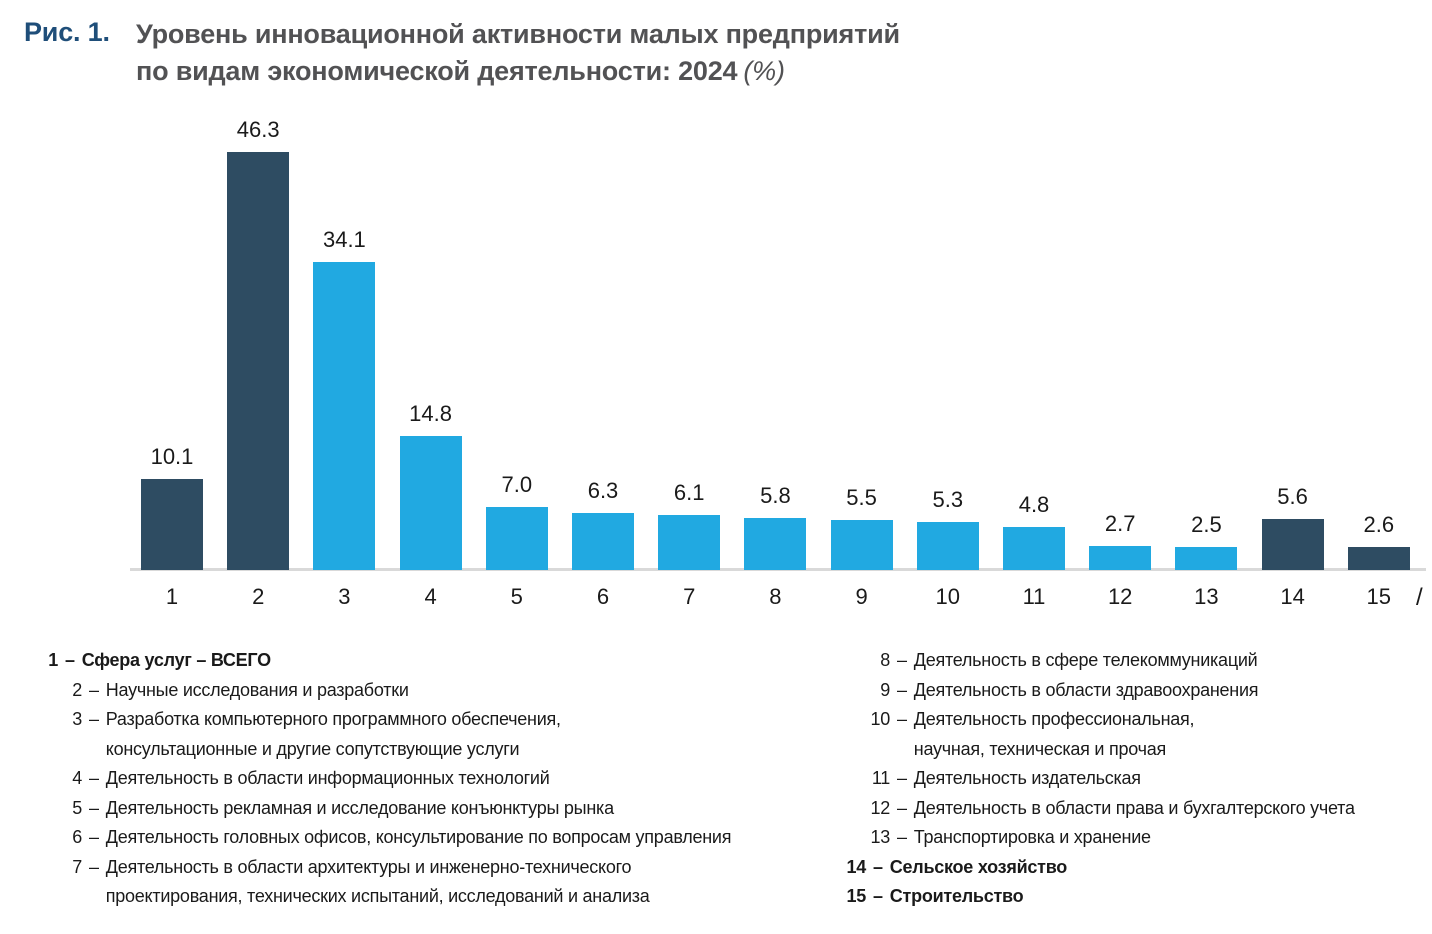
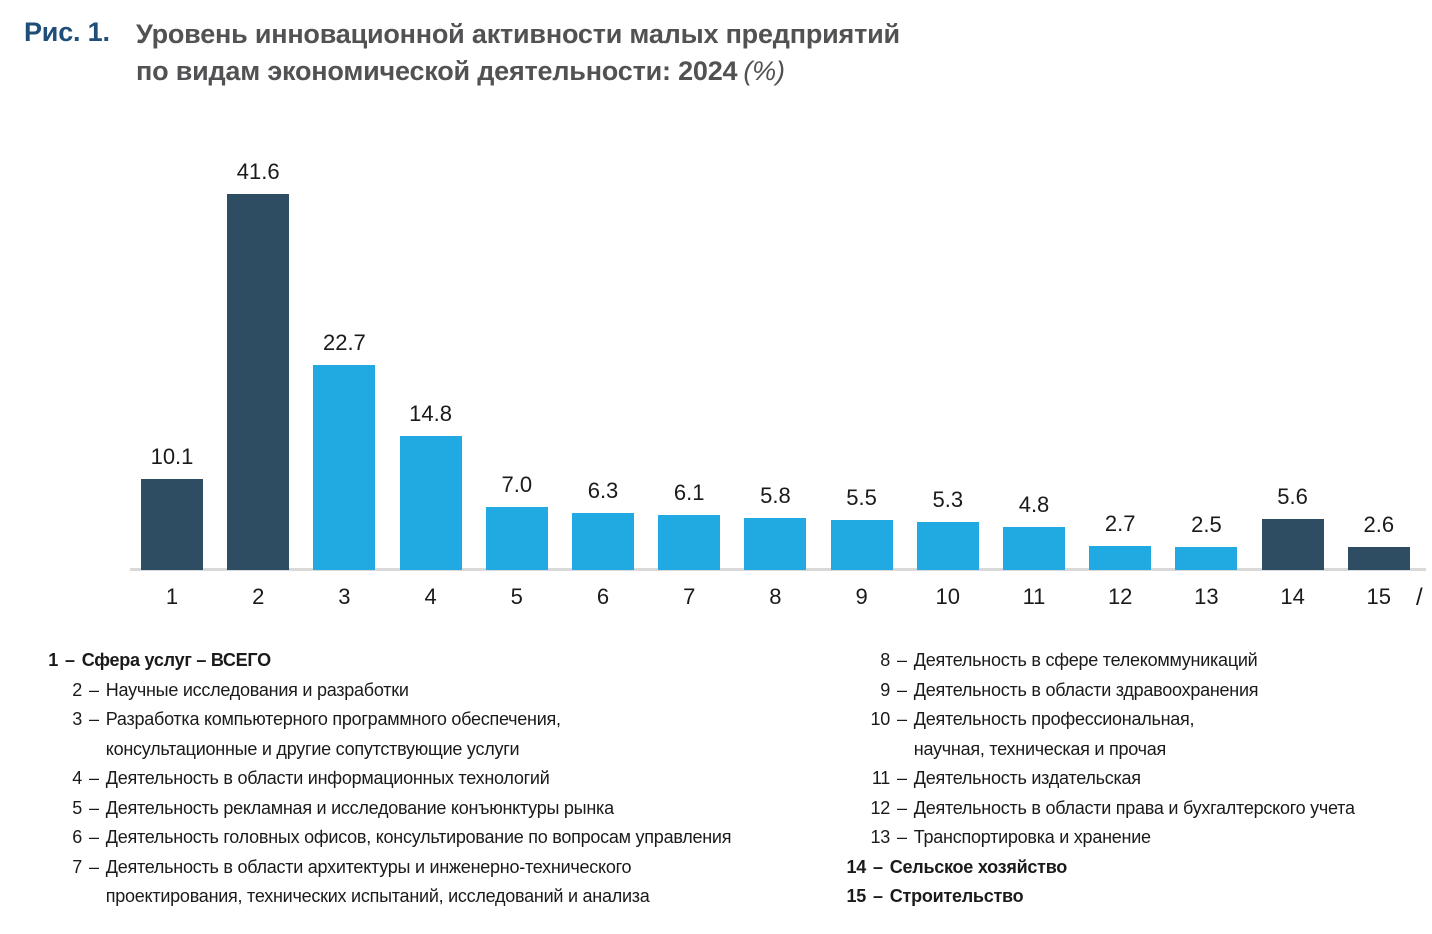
2: 46.3 -> 41.6
3: 34.1 -> 22.7
